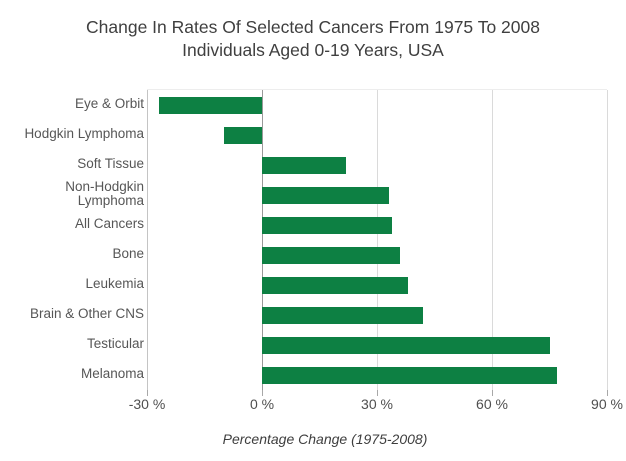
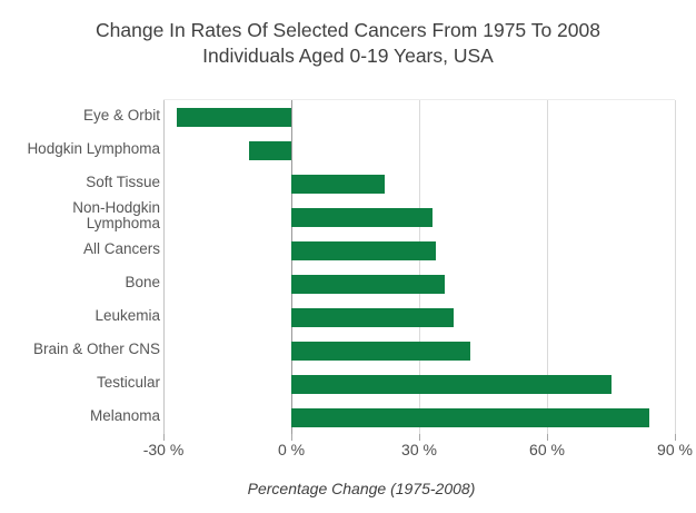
Melanoma: 77% -> 84%
